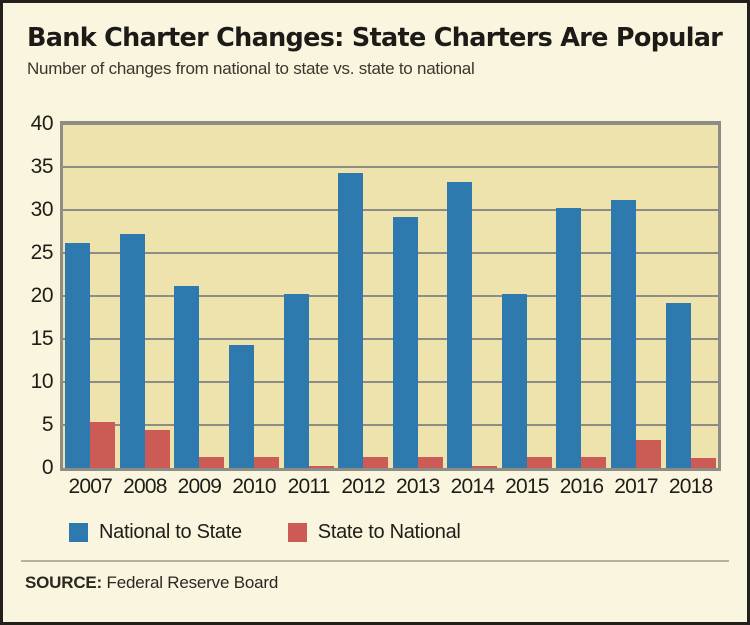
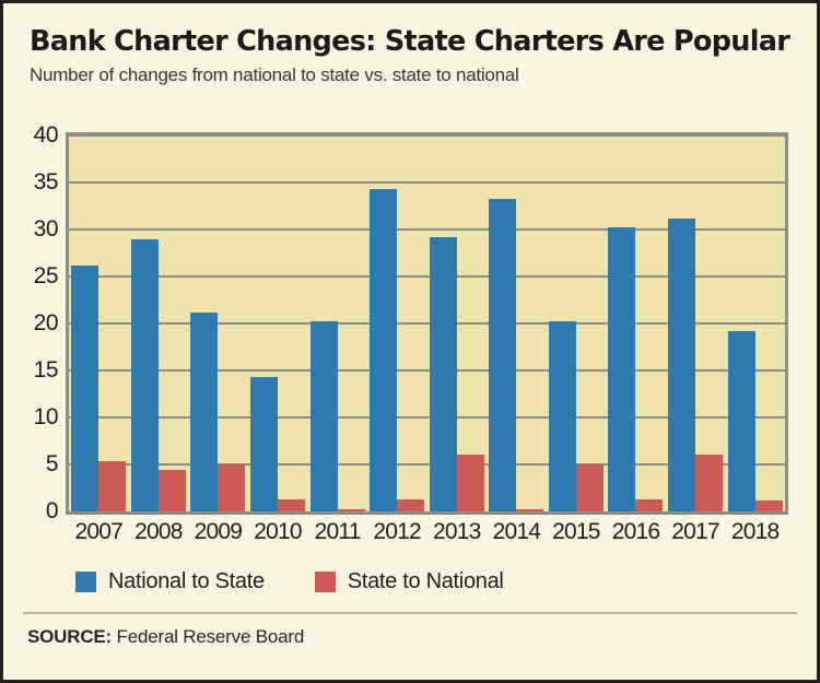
National to State/2008: 27 -> 29
State to National/2009: 1 -> 5
State to National/2013: 1 -> 6
State to National/2015: 1 -> 5
State to National/2017: 3 -> 6
